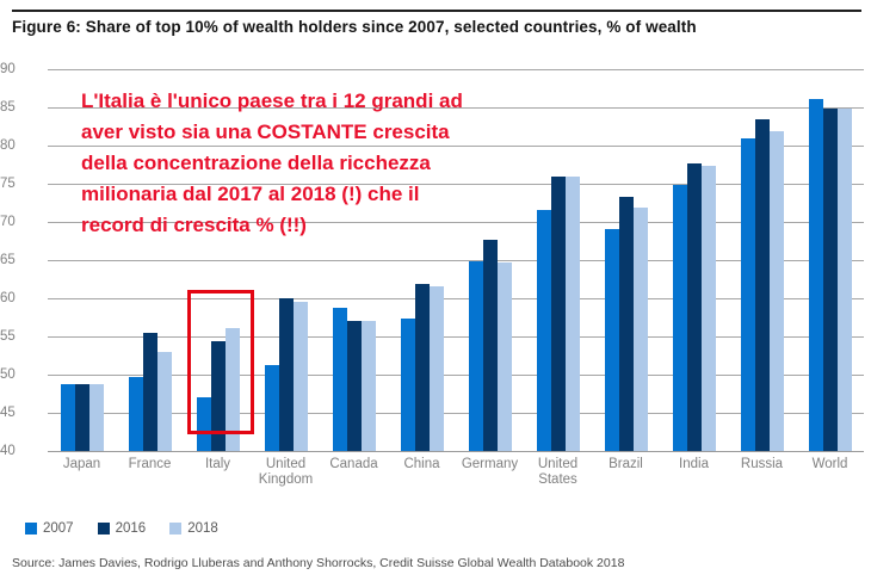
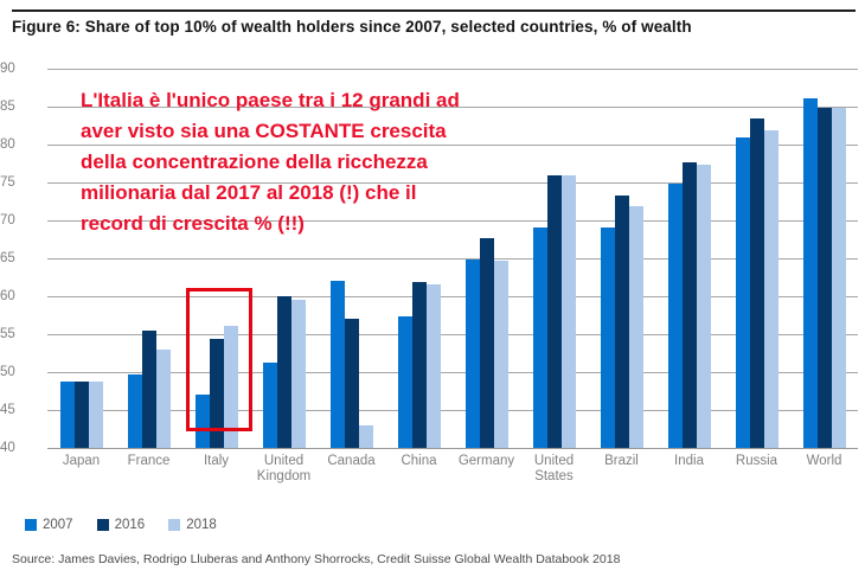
2007/Canada: 59 -> 62
2018/Canada: 57 -> 43
2007/United States: 72 -> 69
